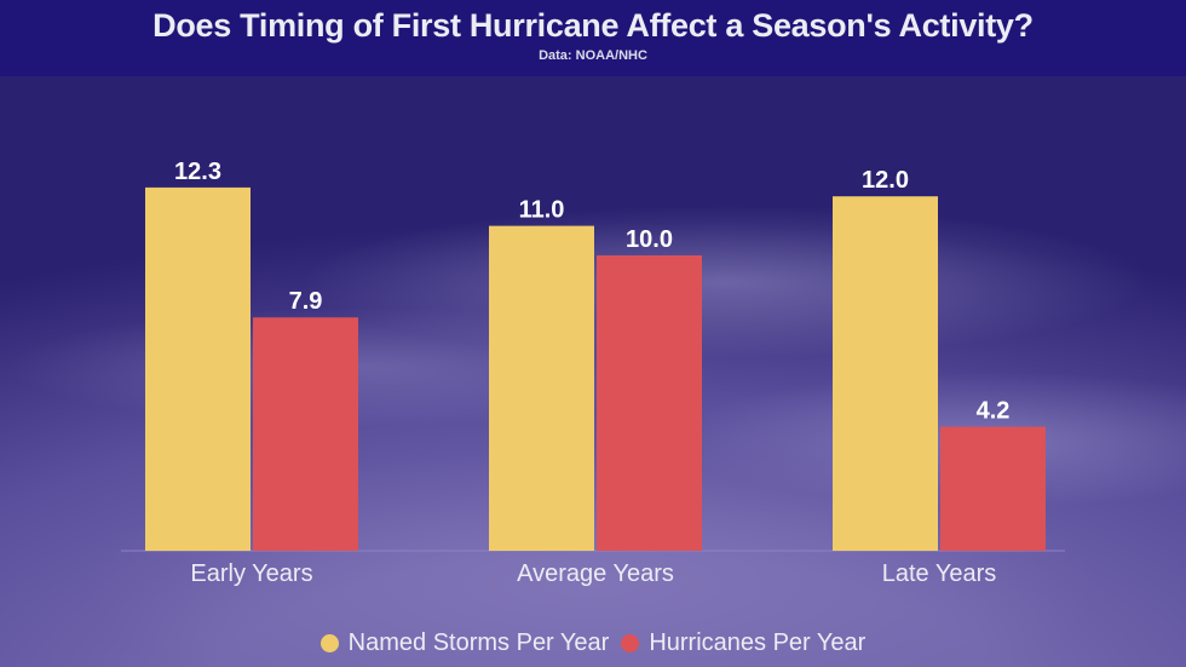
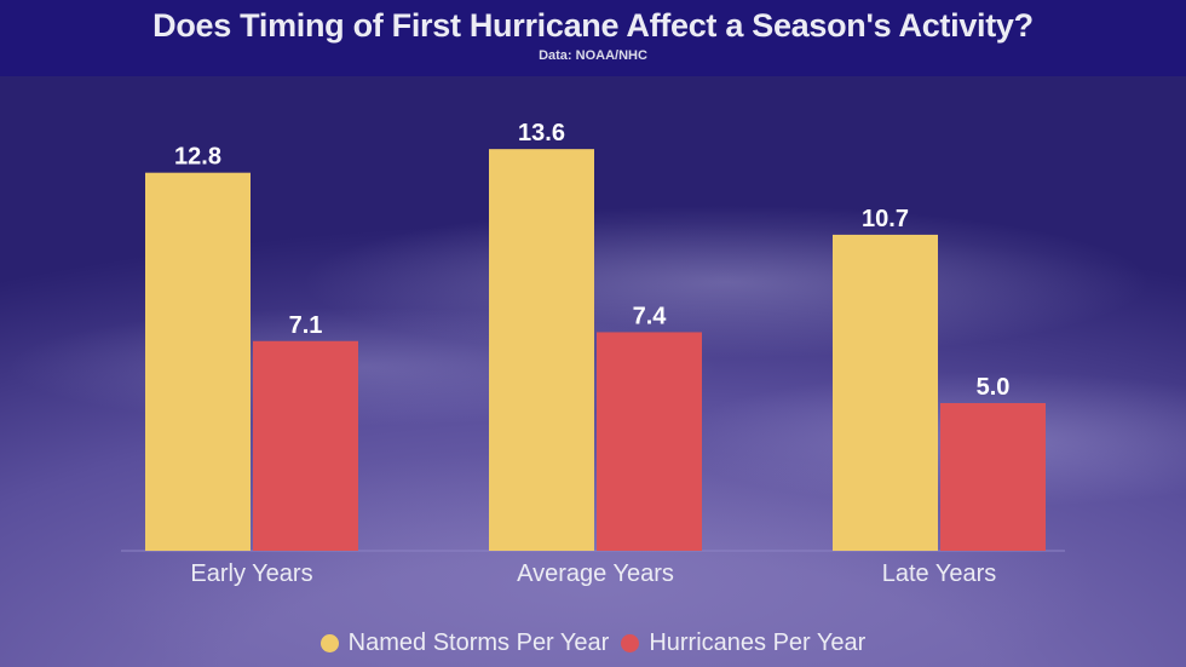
Named Storms Per Year/Early Years: 12.3 -> 12.8
Hurricanes Per Year/Early Years: 7.9 -> 7.1
Named Storms Per Year/Average Years: 11.0 -> 13.6
Hurricanes Per Year/Average Years: 10.0 -> 7.4
Named Storms Per Year/Late Years: 12.0 -> 10.7
Hurricanes Per Year/Late Years: 4.2 -> 5.0
